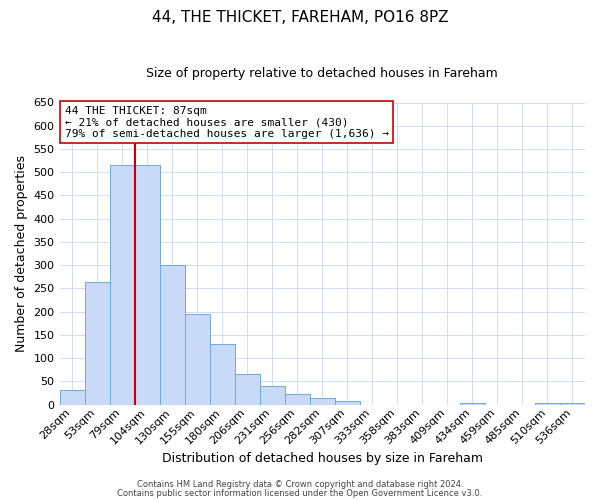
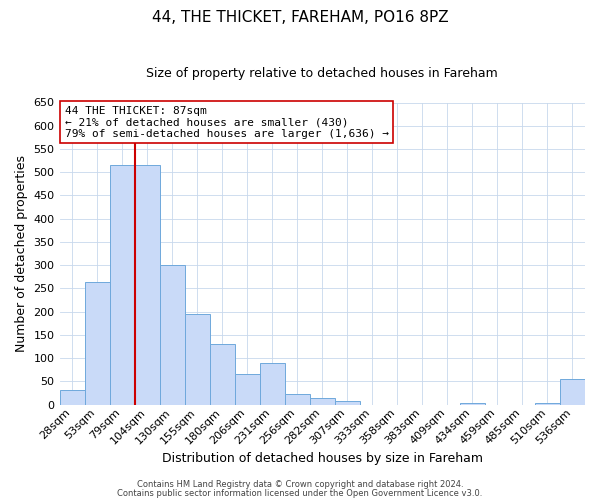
231sqm: 40 -> 90
536sqm: 3 -> 55
